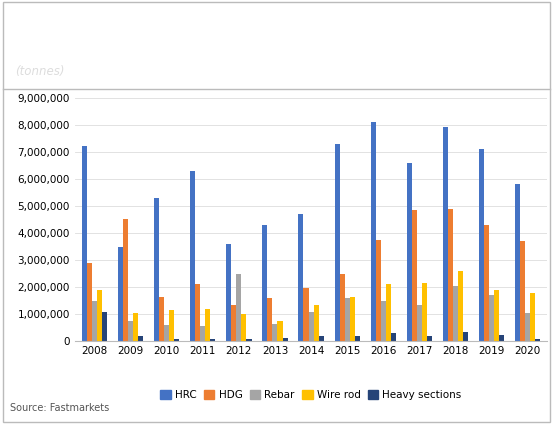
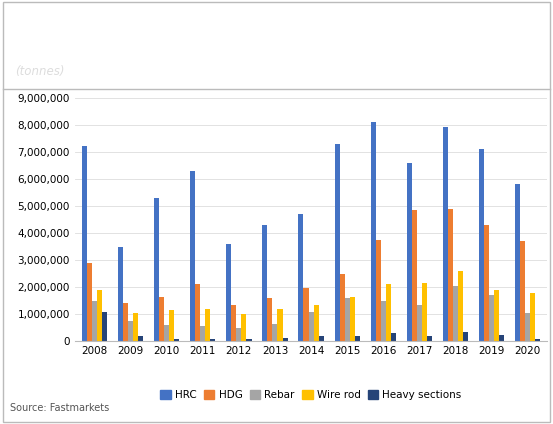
HDG/2009: 4,500,000 -> 1,400,000
Rebar/2012: 2,500,000 -> 500,000
Wire rod/2013: 750,000 -> 1,200,000
